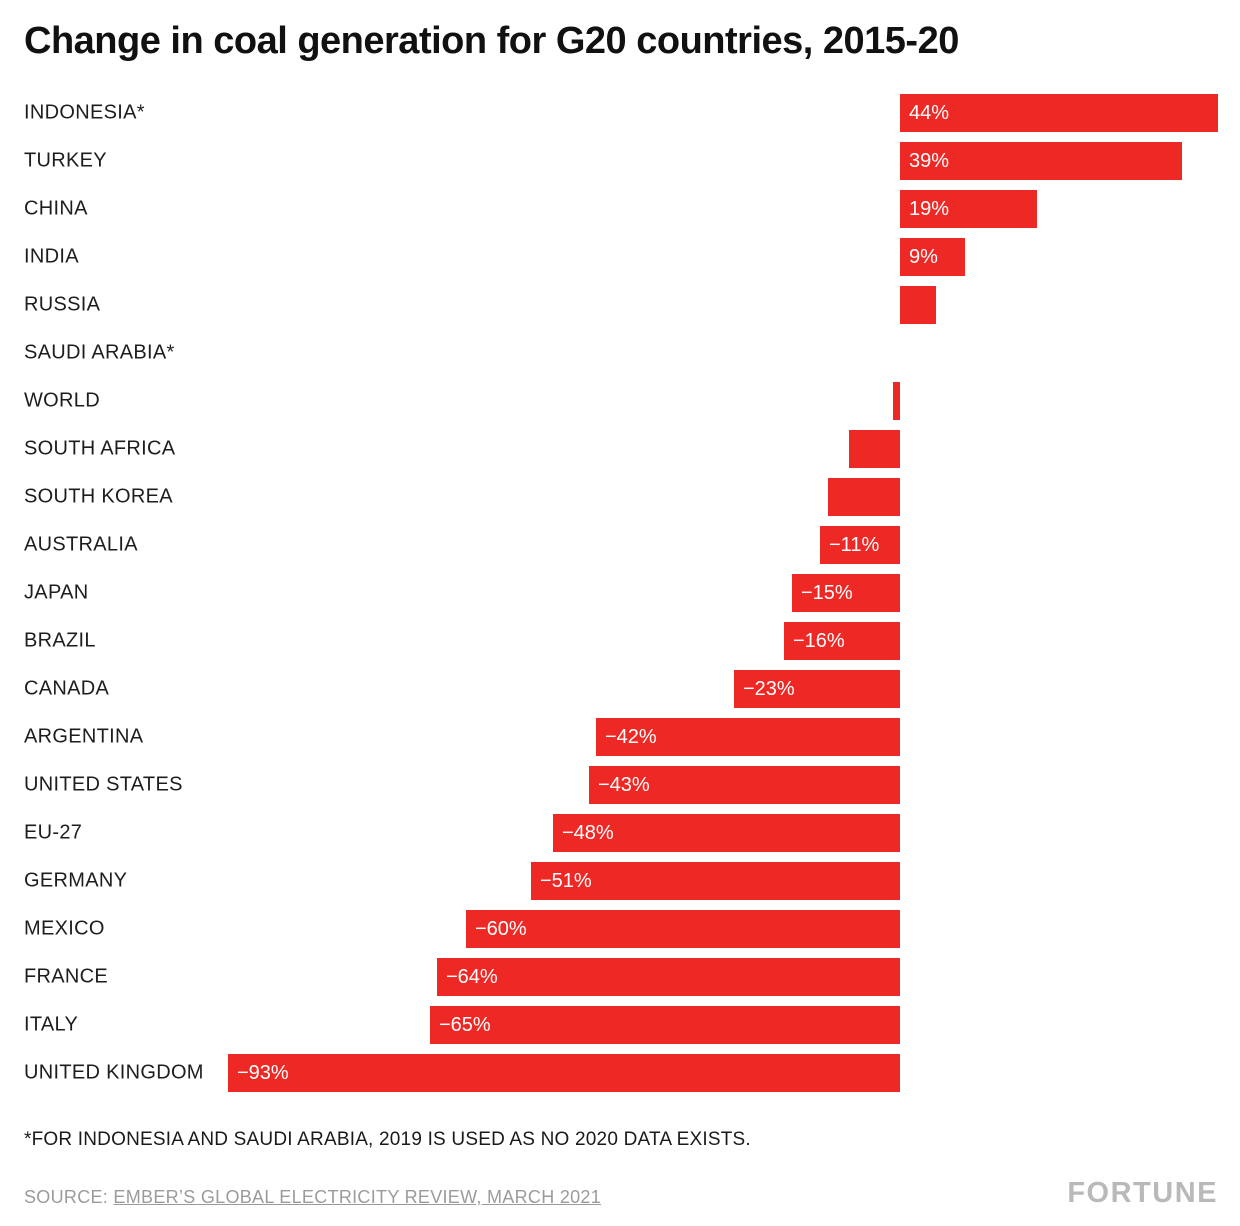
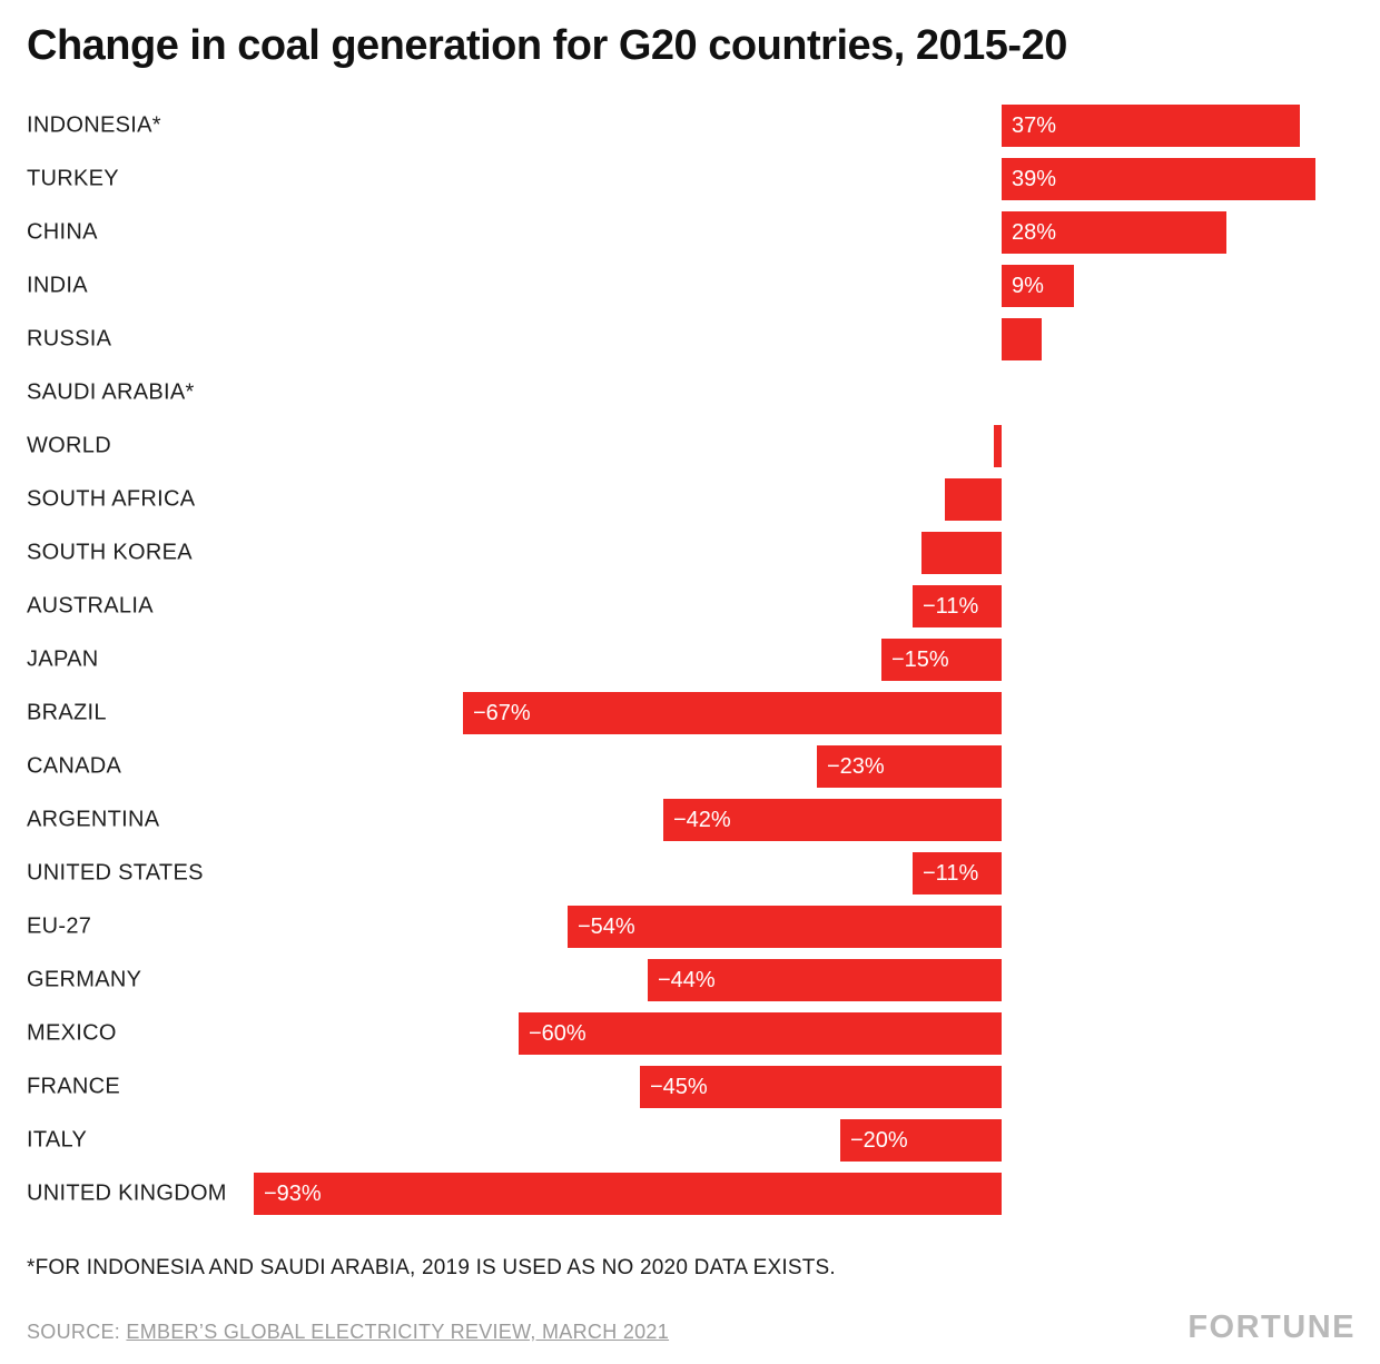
INDONESIA*: 44% -> 37%
CHINA: 19% -> 28%
BRAZIL: −16% -> −67%
UNITED STATES: −43% -> −11%
EU-27: −48% -> −54%
GERMANY: −51% -> −44%
FRANCE: −64% -> −45%
ITALY: −65% -> −20%
